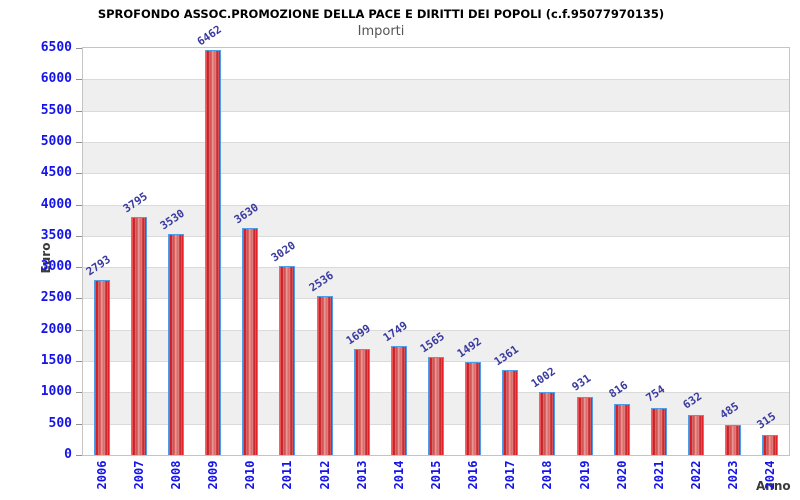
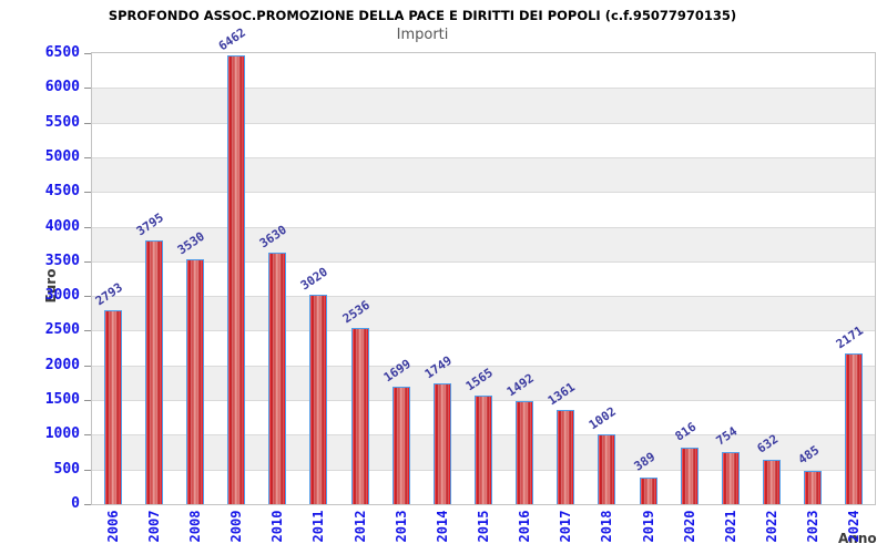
2019: 931 -> 389
2024: 315 -> 2171
